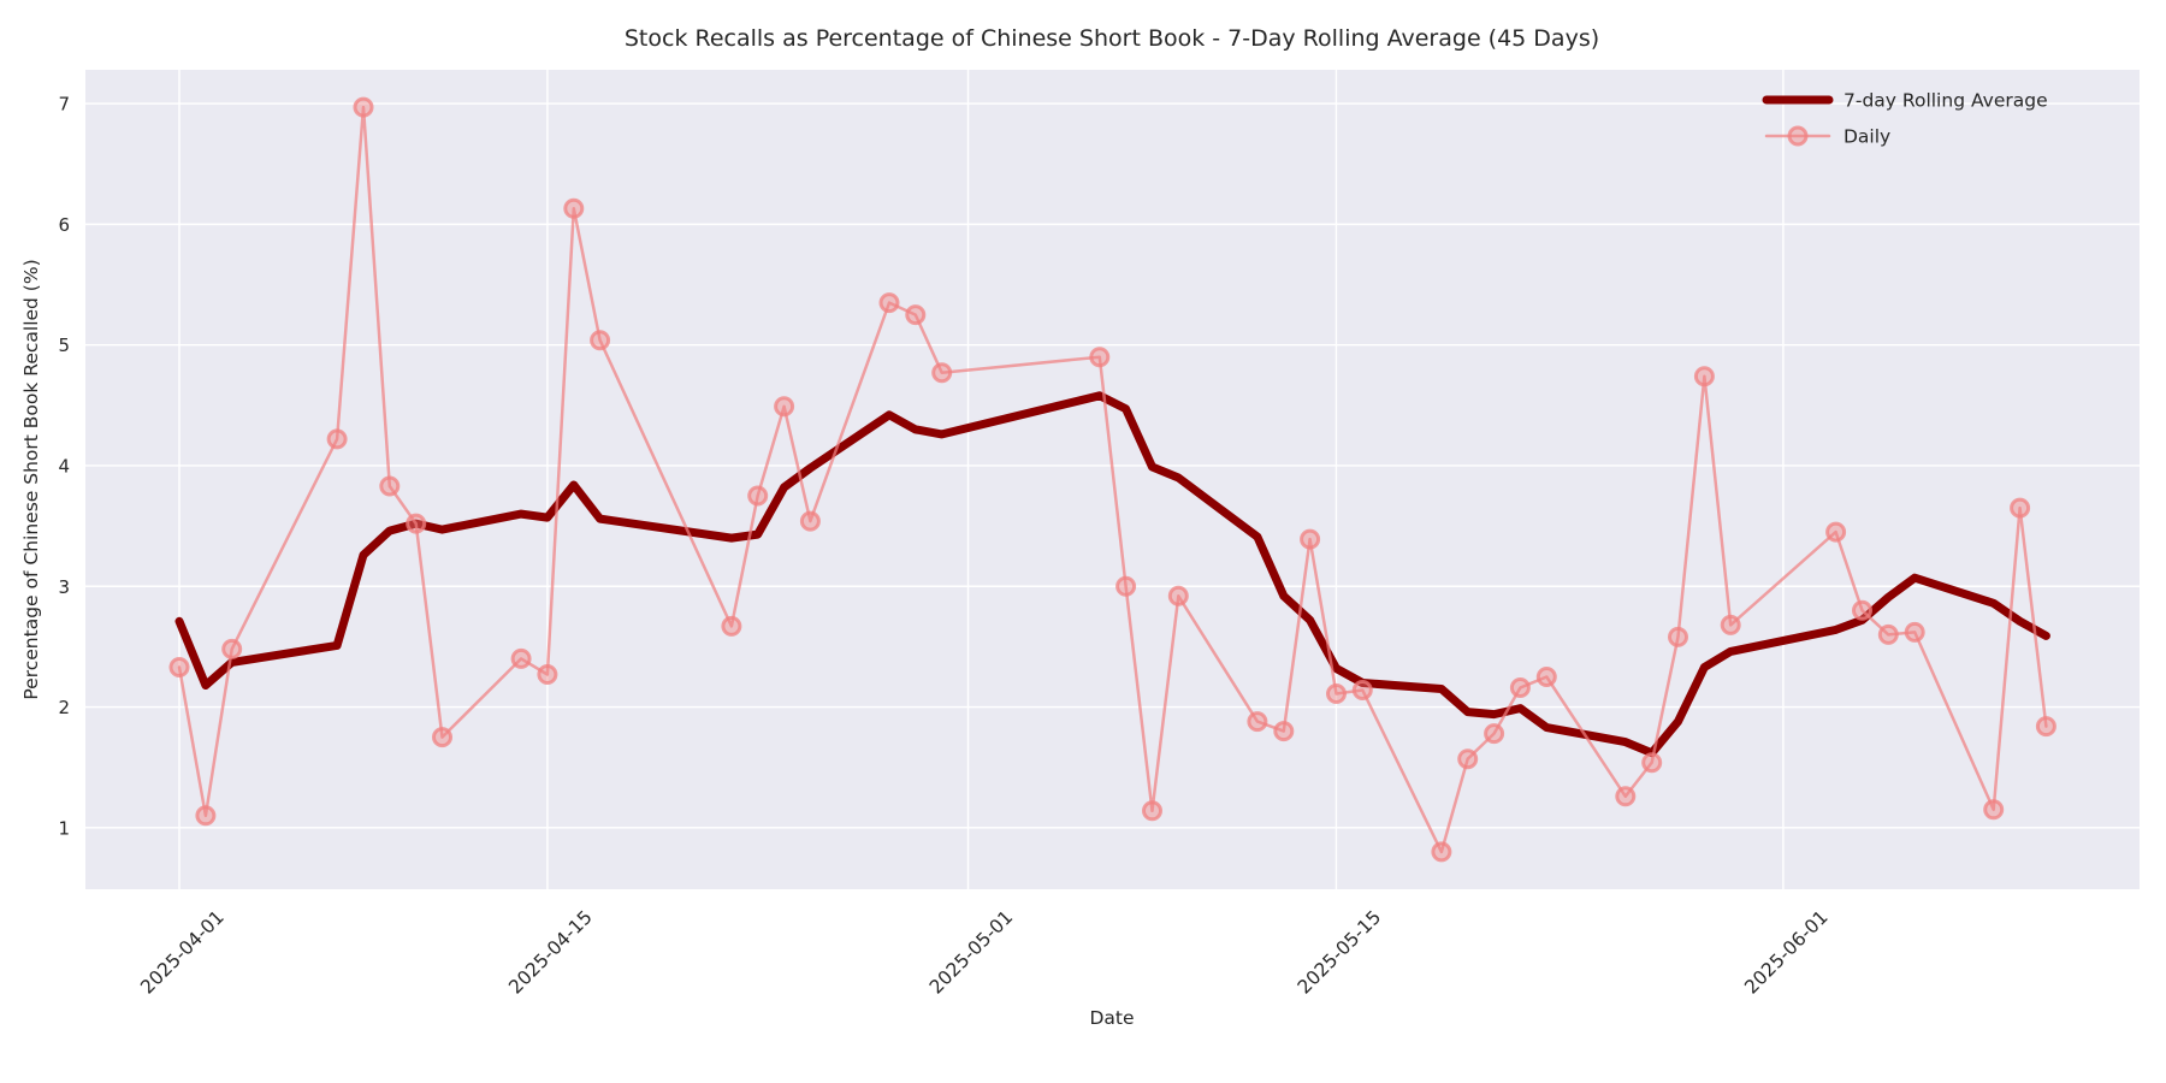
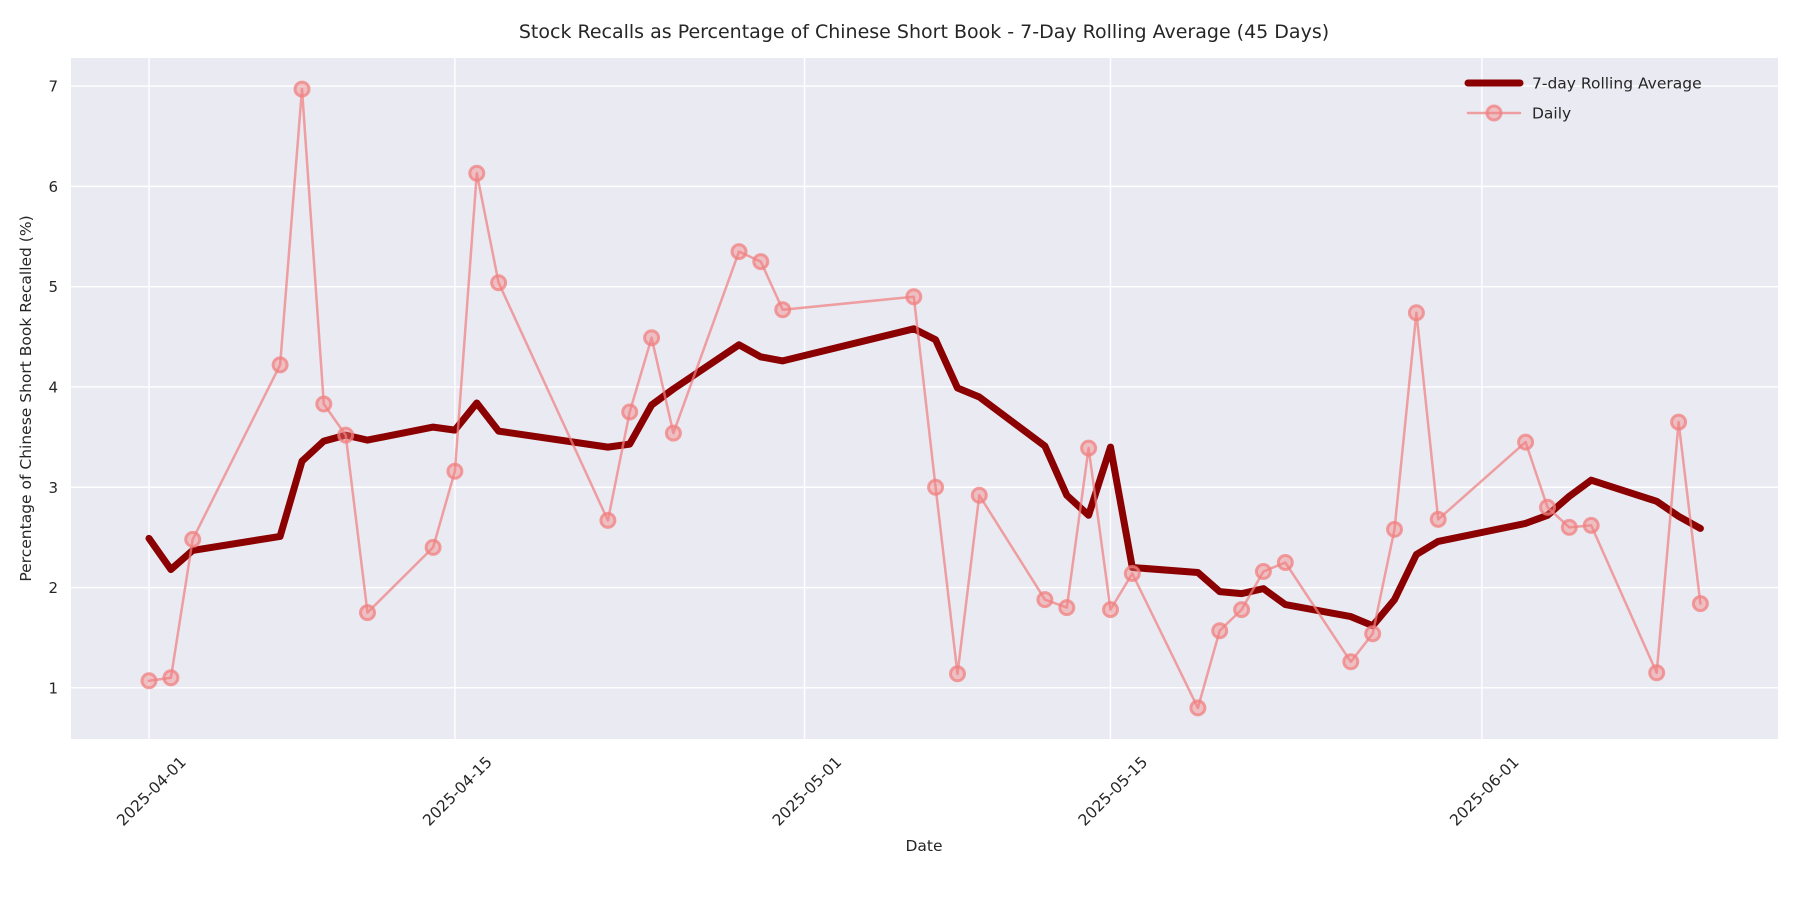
7-day Rolling Average/2025-04-01: 2.71 -> 2.49
Daily/2025-04-01: 2.33 -> 1.07
Daily/2025-04-15: 2.27 -> 3.16
7-day Rolling Average/2025-05-15: 2.32 -> 3.40
Daily/2025-05-15: 2.11 -> 1.78
